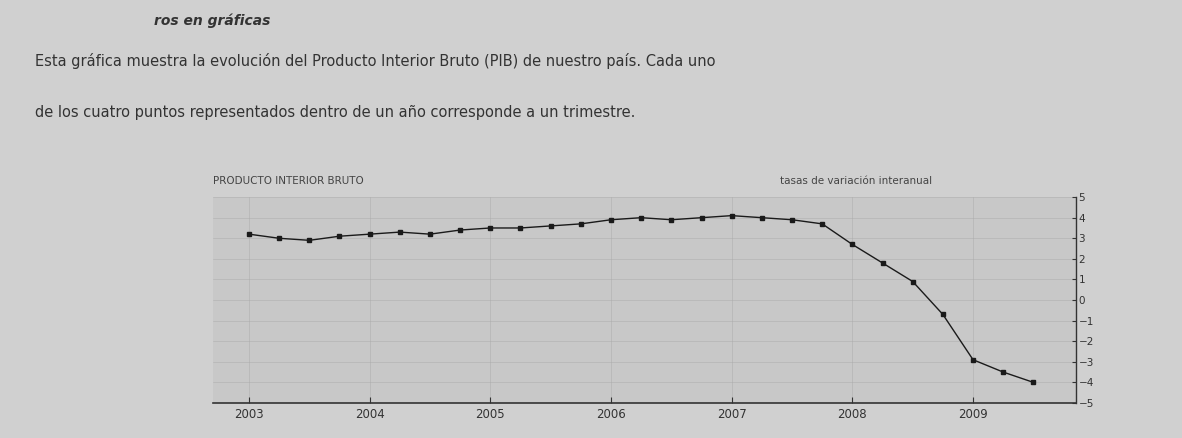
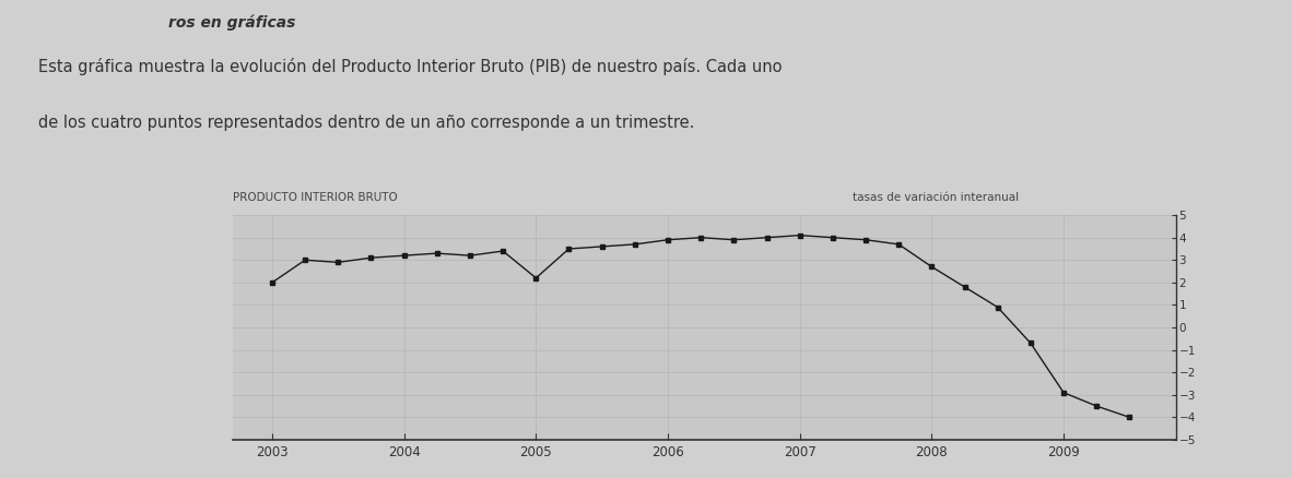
2003: 3.2 -> 2.0
2005: 3.5 -> 2.2
